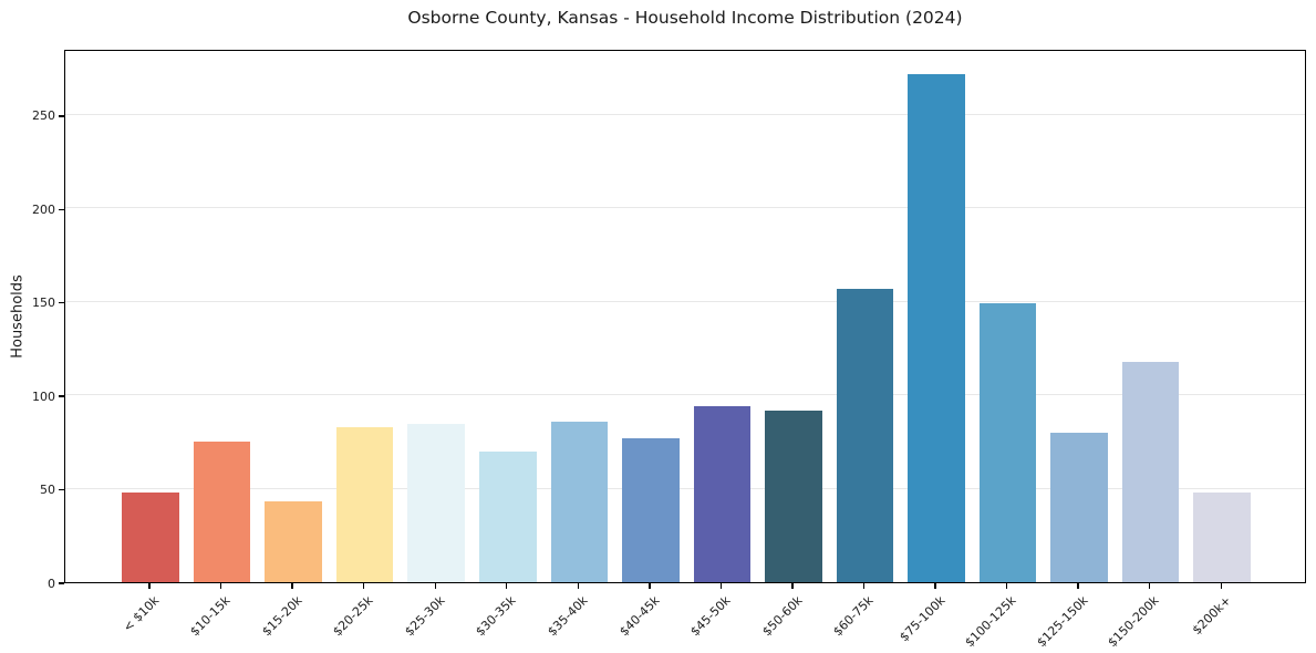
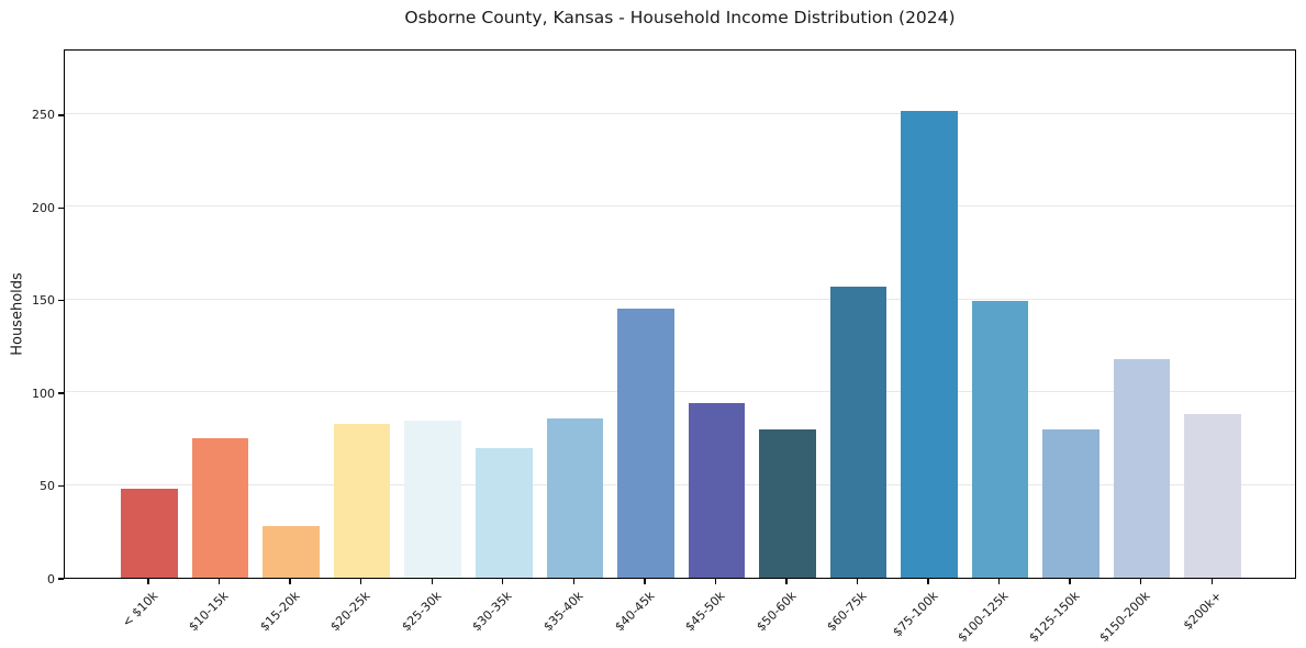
$15-20k: 43 -> 28
$40-45k: 77 -> 145
$50-60k: 92 -> 80
$75-100k: 272 -> 252
$200k+: 48 -> 88
